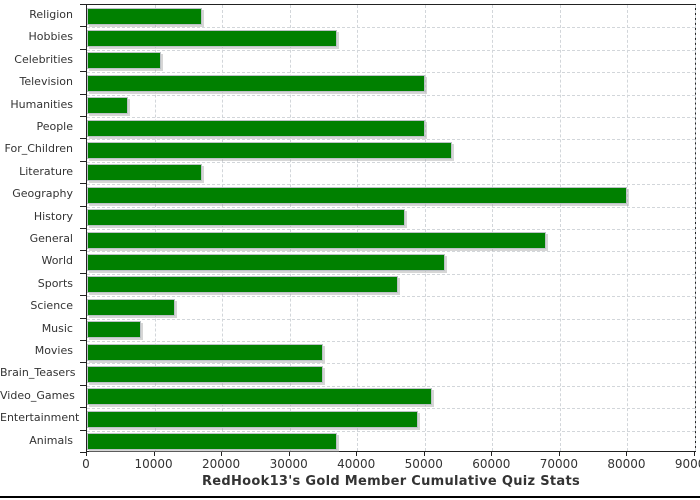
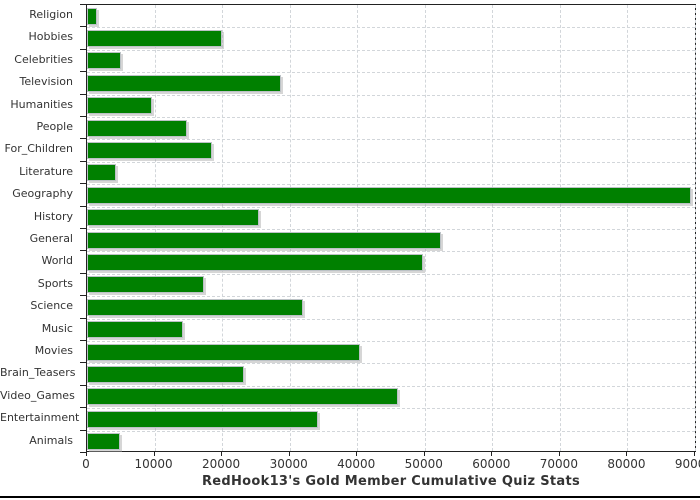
Religion: 17000 -> 2000
Hobbies: 37000 -> 20000
Celebrities: 11000 -> 5000
Television: 50000 -> 29000
Humanities: 6000 -> 10000
People: 50000 -> 15000
For_Children: 54000 -> 18000
Literature: 17000 -> 4000
Geography: 80000 -> 89000
History: 47000 -> 25000
General: 68000 -> 52000
World: 53000 -> 50000
Sports: 46000 -> 17000
Science: 13000 -> 32000
Music: 8000 -> 14000
Movies: 35000 -> 40000
Brain_Teasers: 35000 -> 23000
Video_Games: 51000 -> 46000
Entertainment: 49000 -> 34000
Animals: 37000 -> 5000
